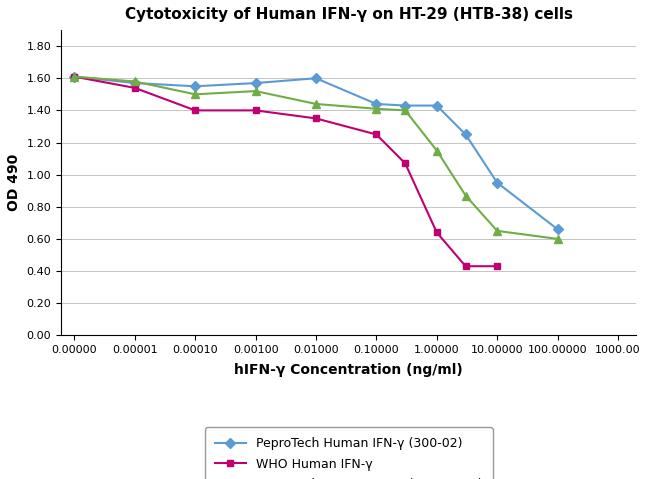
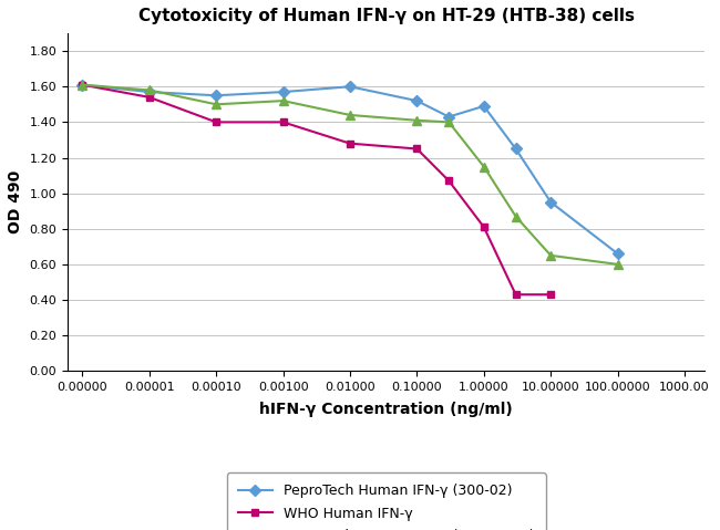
WHO Human IFN-γ/0.01000: 1.35 -> 1.28
PeproTech Human IFN-γ (300-02)/0.10000: 1.44 -> 1.52
PeproTech Human IFN-γ (300-02)/1.00000: 1.43 -> 1.49
WHO Human IFN-γ/1.00000: 0.64 -> 0.81
